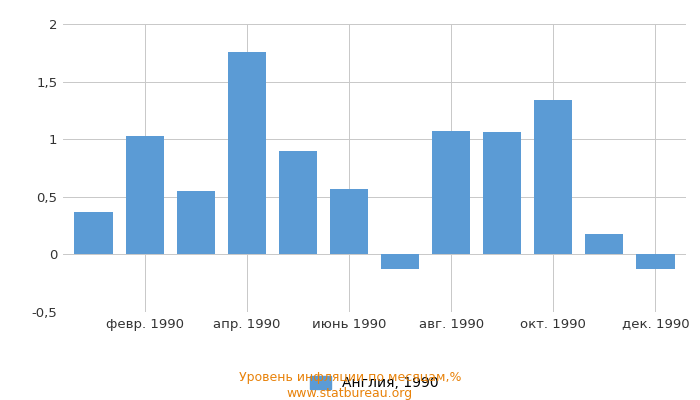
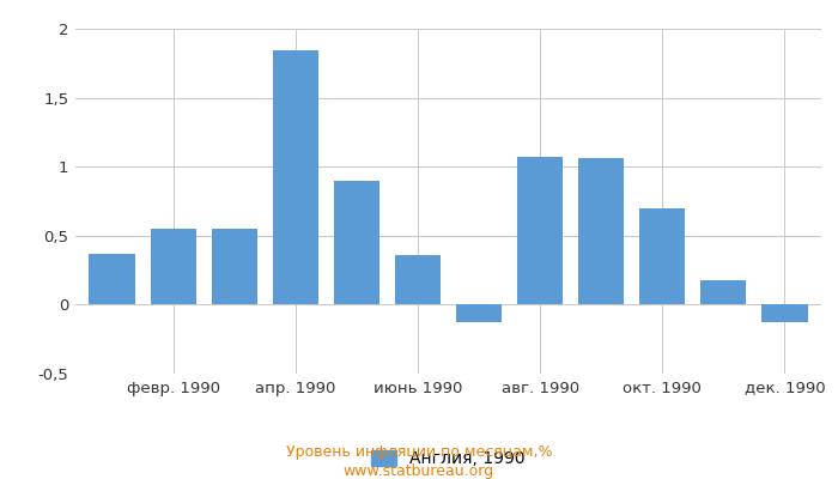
февр. 1990: 1,03 -> 0,55
апр. 1990: 1,76 -> 1,84
июнь 1990: 0,57 -> 0,36
окт. 1990: 1,34 -> 0,70
